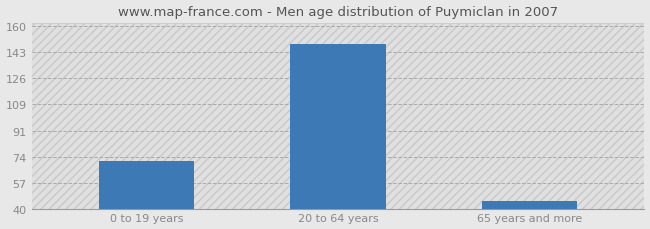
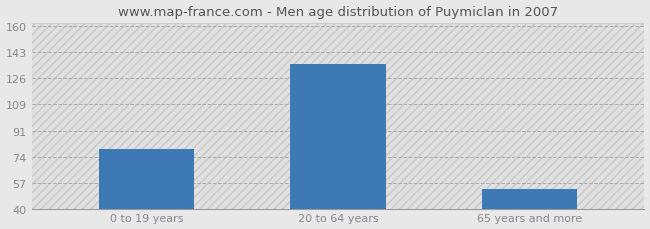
0 to 19 years: 71 -> 79
20 to 64 years: 148 -> 135
65 years and more: 45 -> 53
